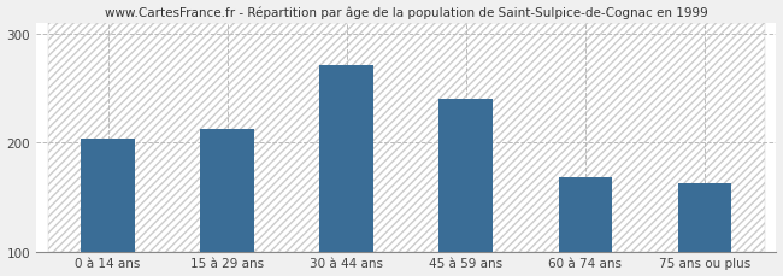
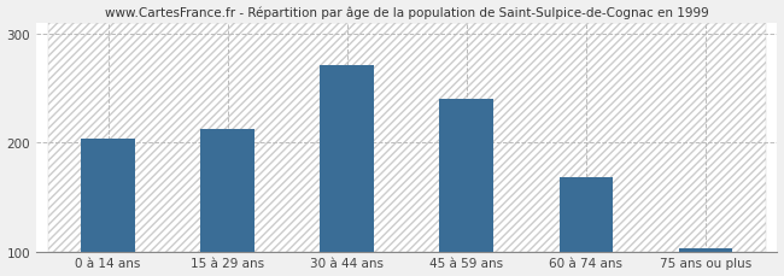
75 ans ou plus: 162 -> 103
